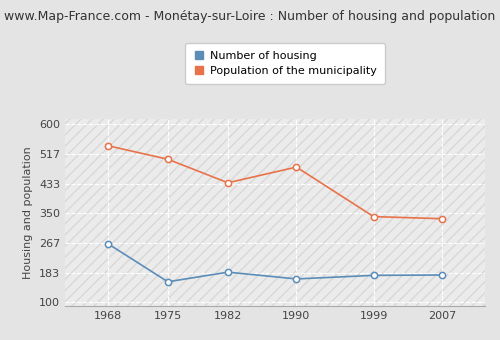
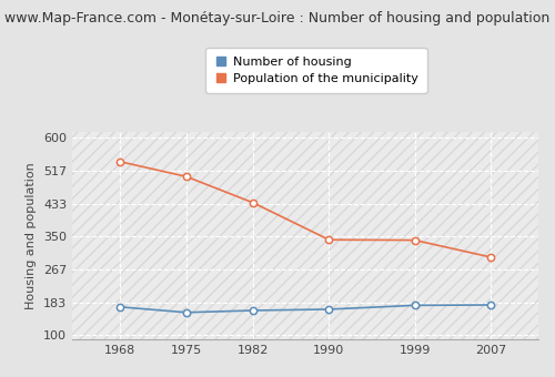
Number of housing/1968: 265 -> 172
Number of housing/1982: 185 -> 163
Population of the municipality/1990: 480 -> 342
Population of the municipality/2007: 335 -> 298
